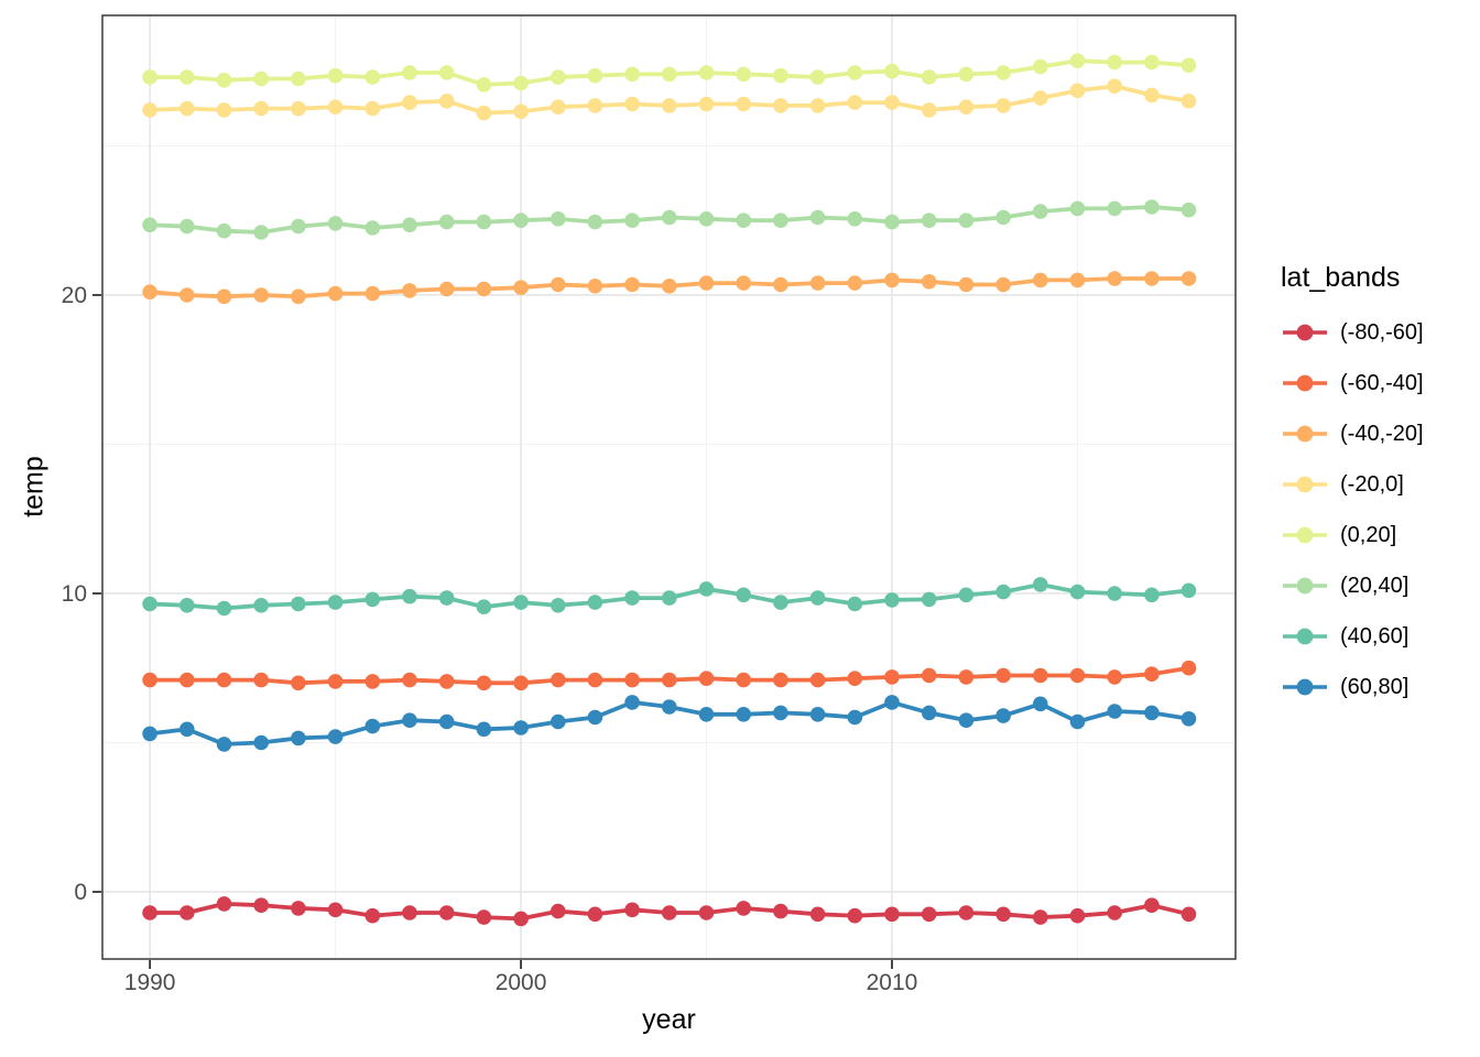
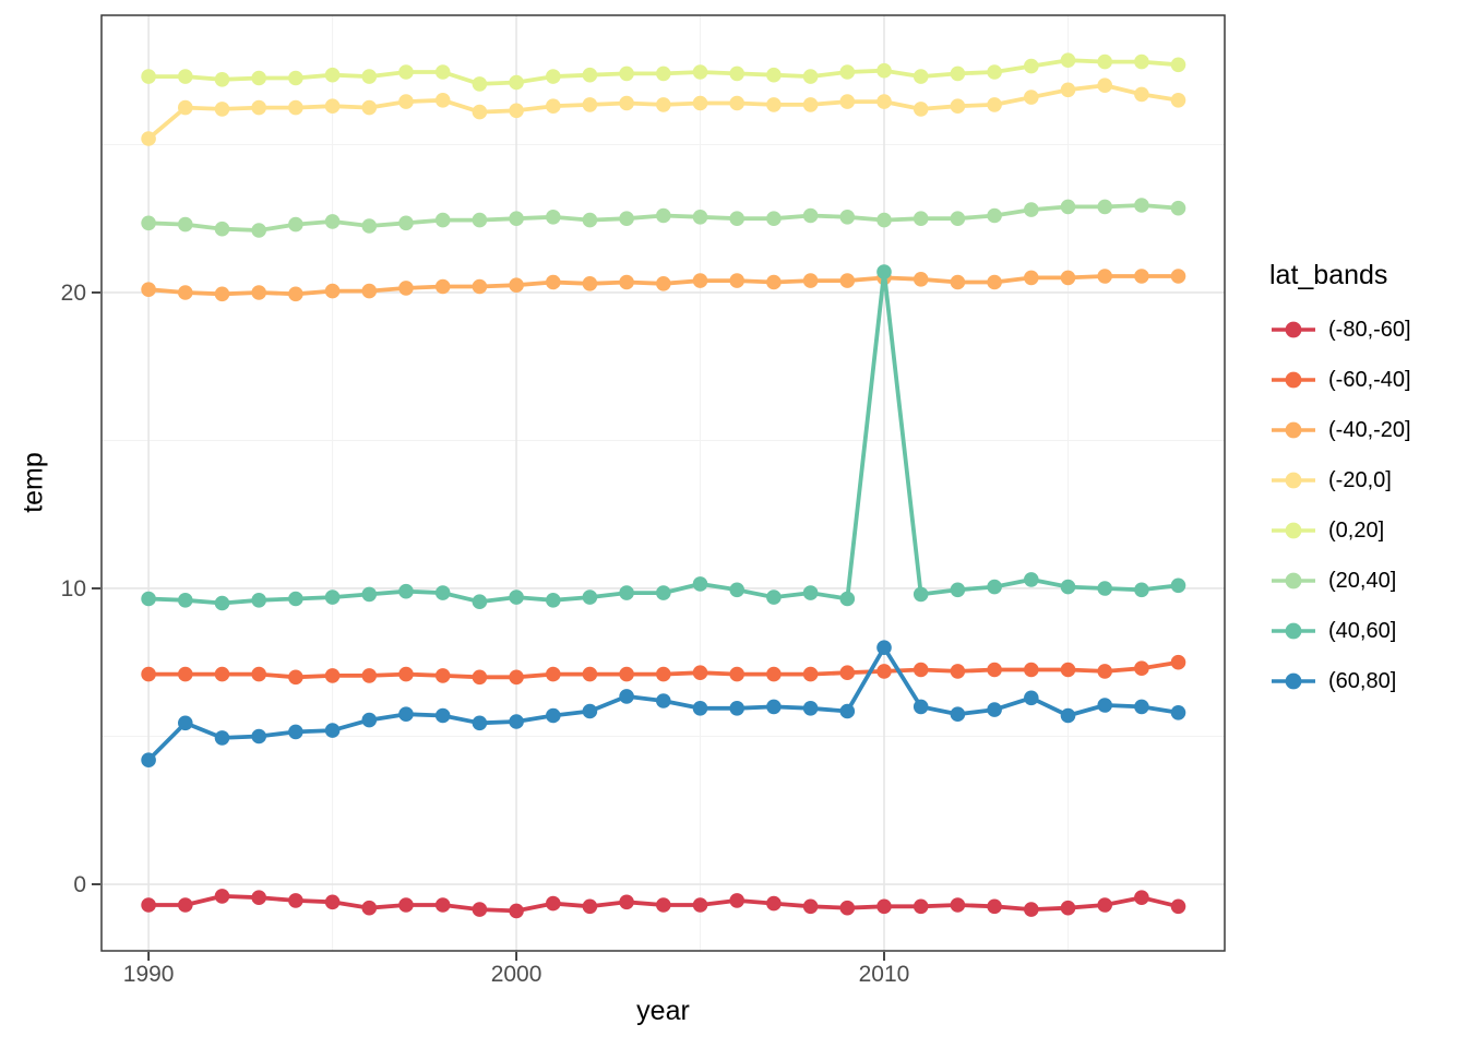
(-20,0]/1990: 26.2 -> 25.2
(60,80]/1990: 5.3 -> 4.2
(40,60]/2010: 9.8 -> 20.7
(60,80]/2010: 6.3 -> 8.0
